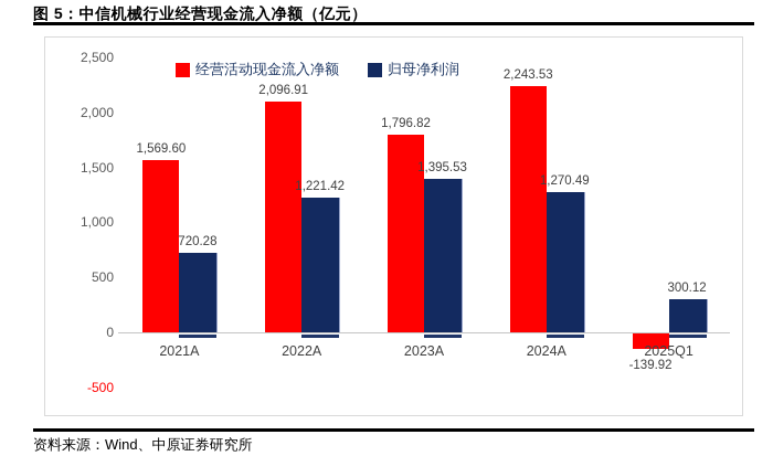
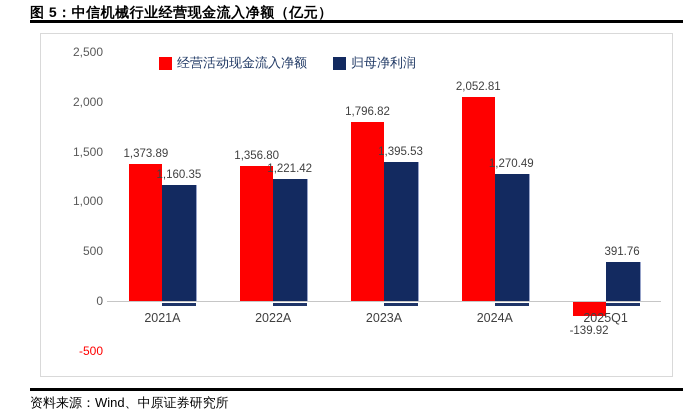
经营活动现金流入净额/2021A: 1,569.60 -> 1,373.89
归母净利润/2021A: 720.28 -> 1,160.35
经营活动现金流入净额/2022A: 2,096.91 -> 1,356.80
经营活动现金流入净额/2024A: 2,243.53 -> 2,052.81
归母净利润/2025Q1: 300.12 -> 391.76
